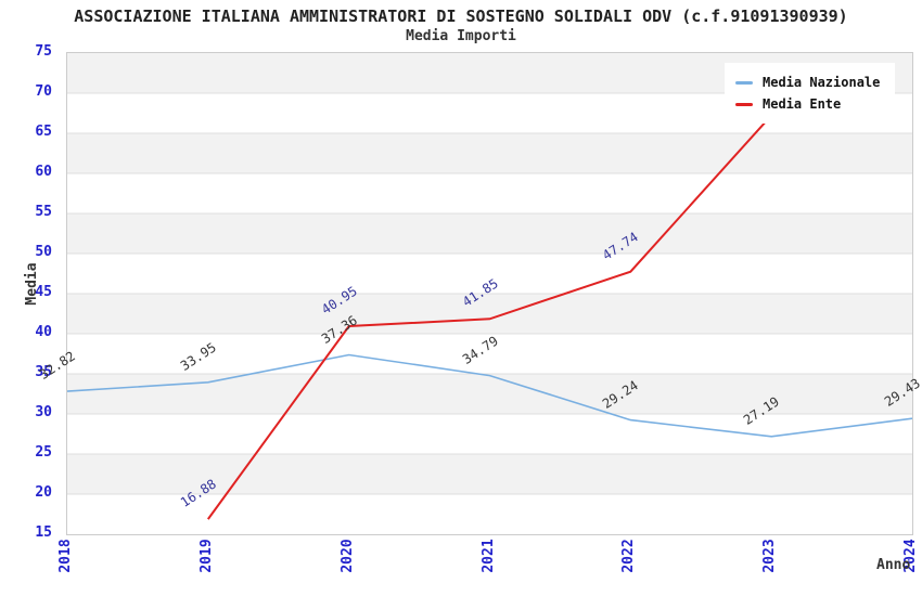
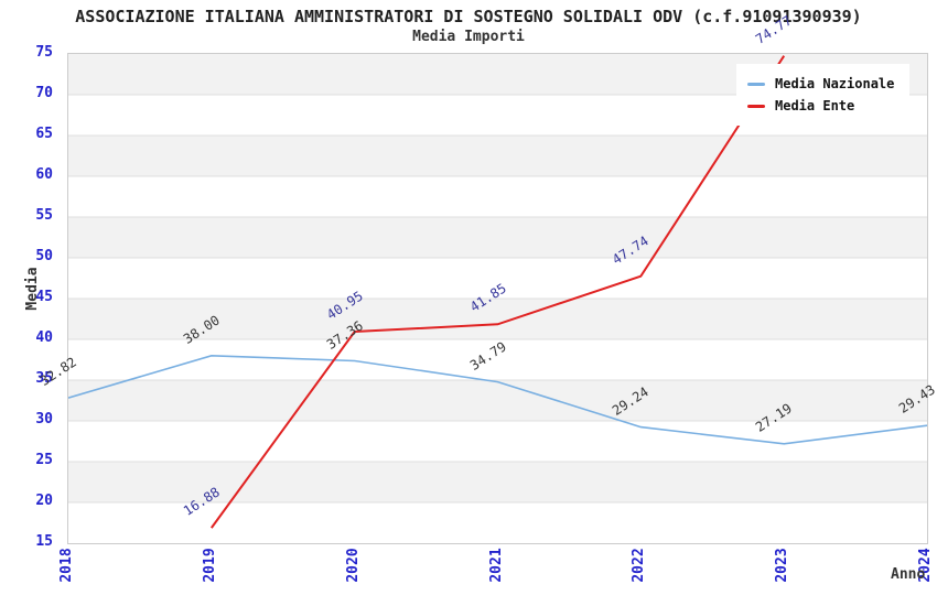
Media Nazionale/2019: 33.95 -> 38.00
Media Ente/2023: 67.24 -> 74.77
